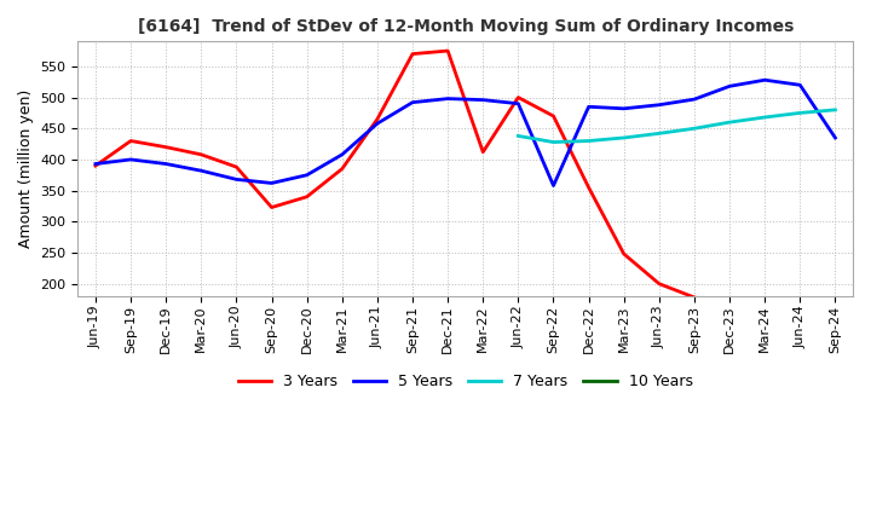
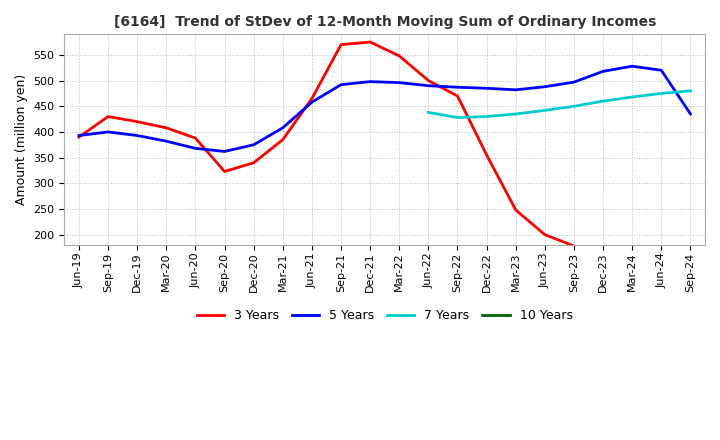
3 Years/Mar-22: 412 -> 548
5 Years/Sep-22: 358 -> 487
